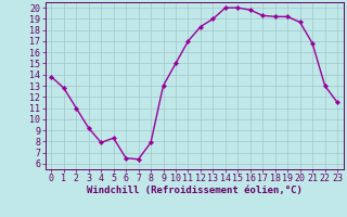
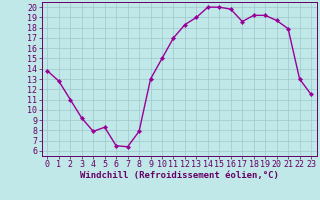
17: 19.3 -> 18.6
21: 16.8 -> 17.9
